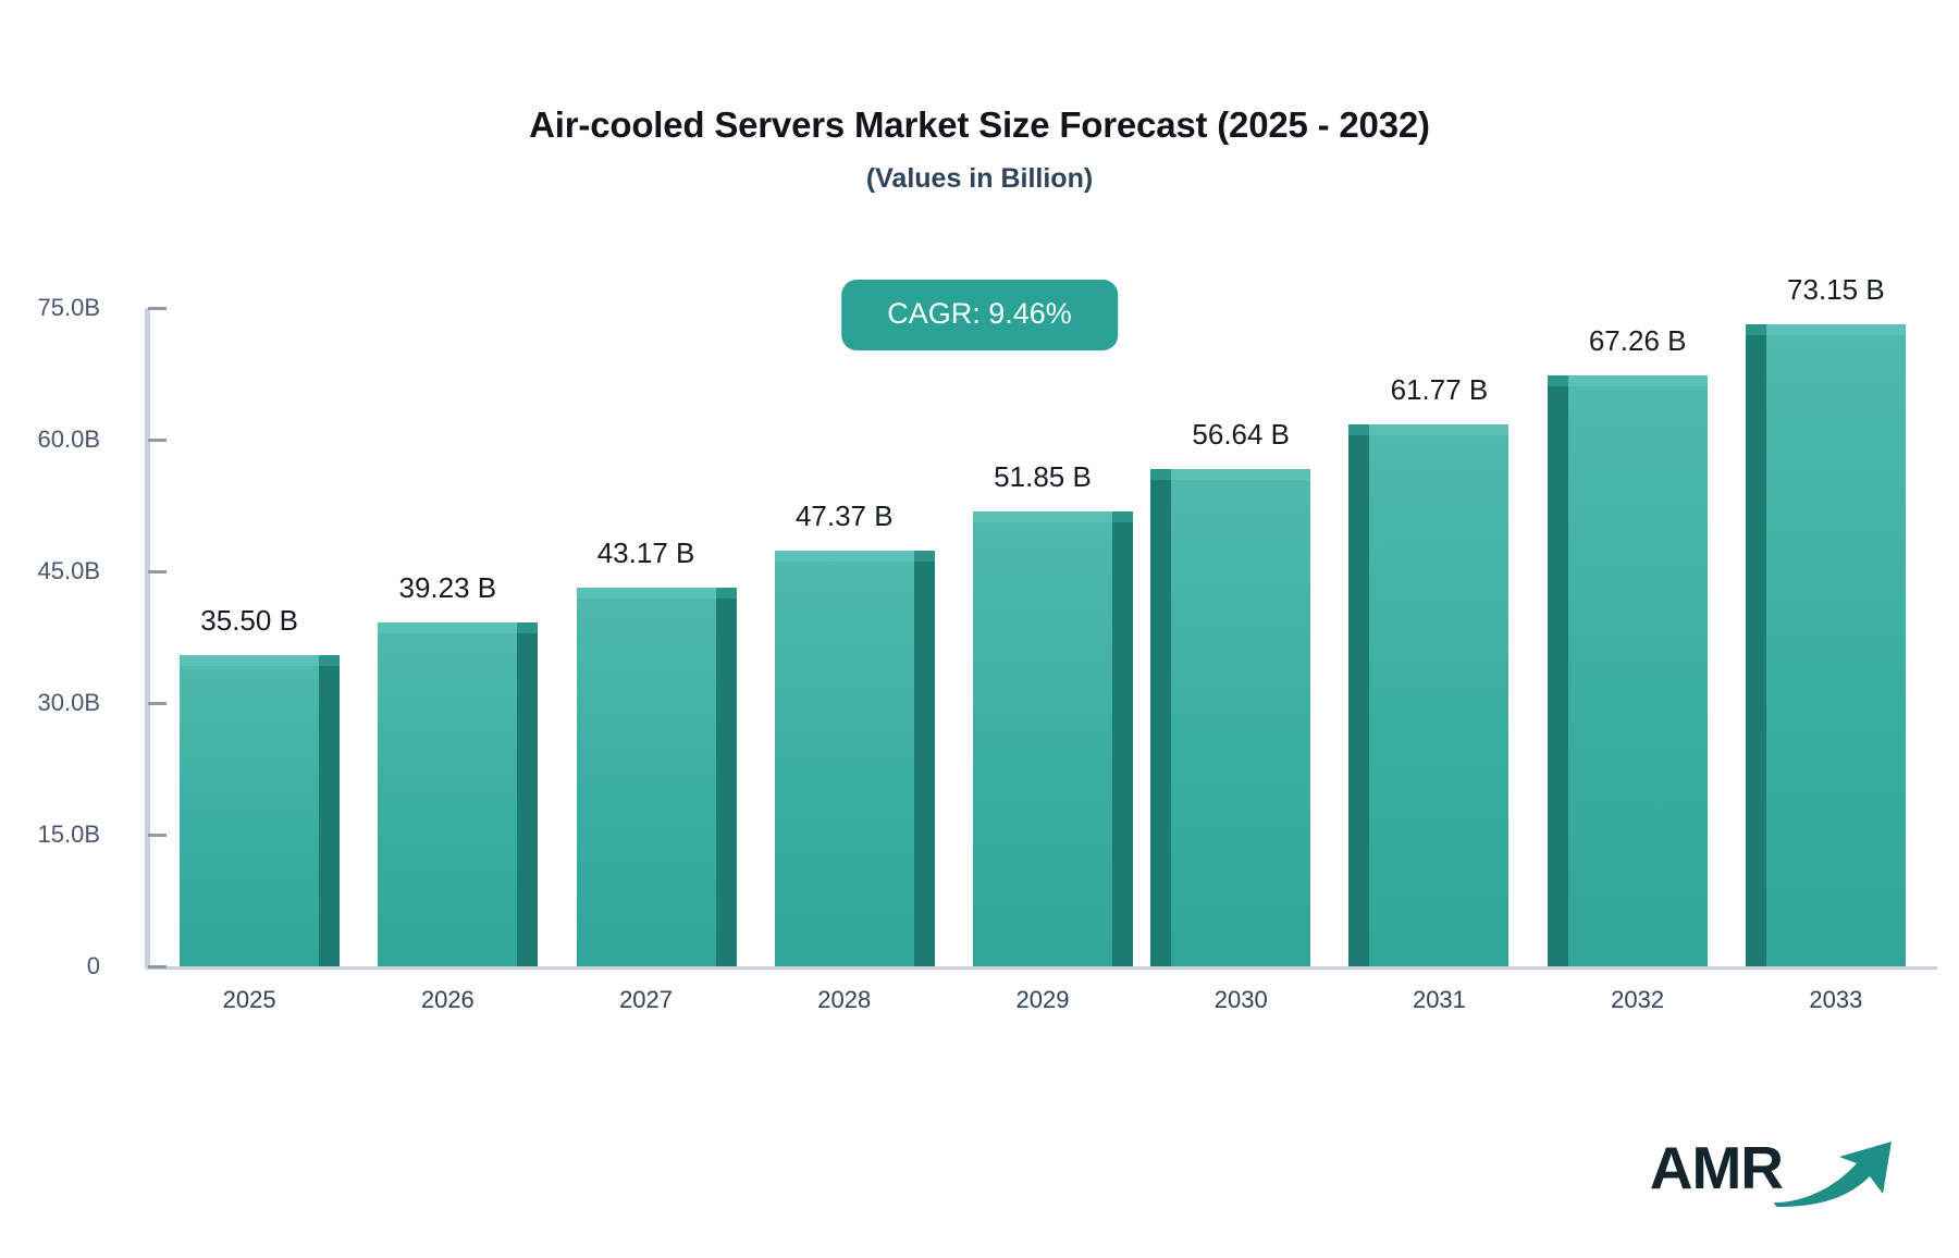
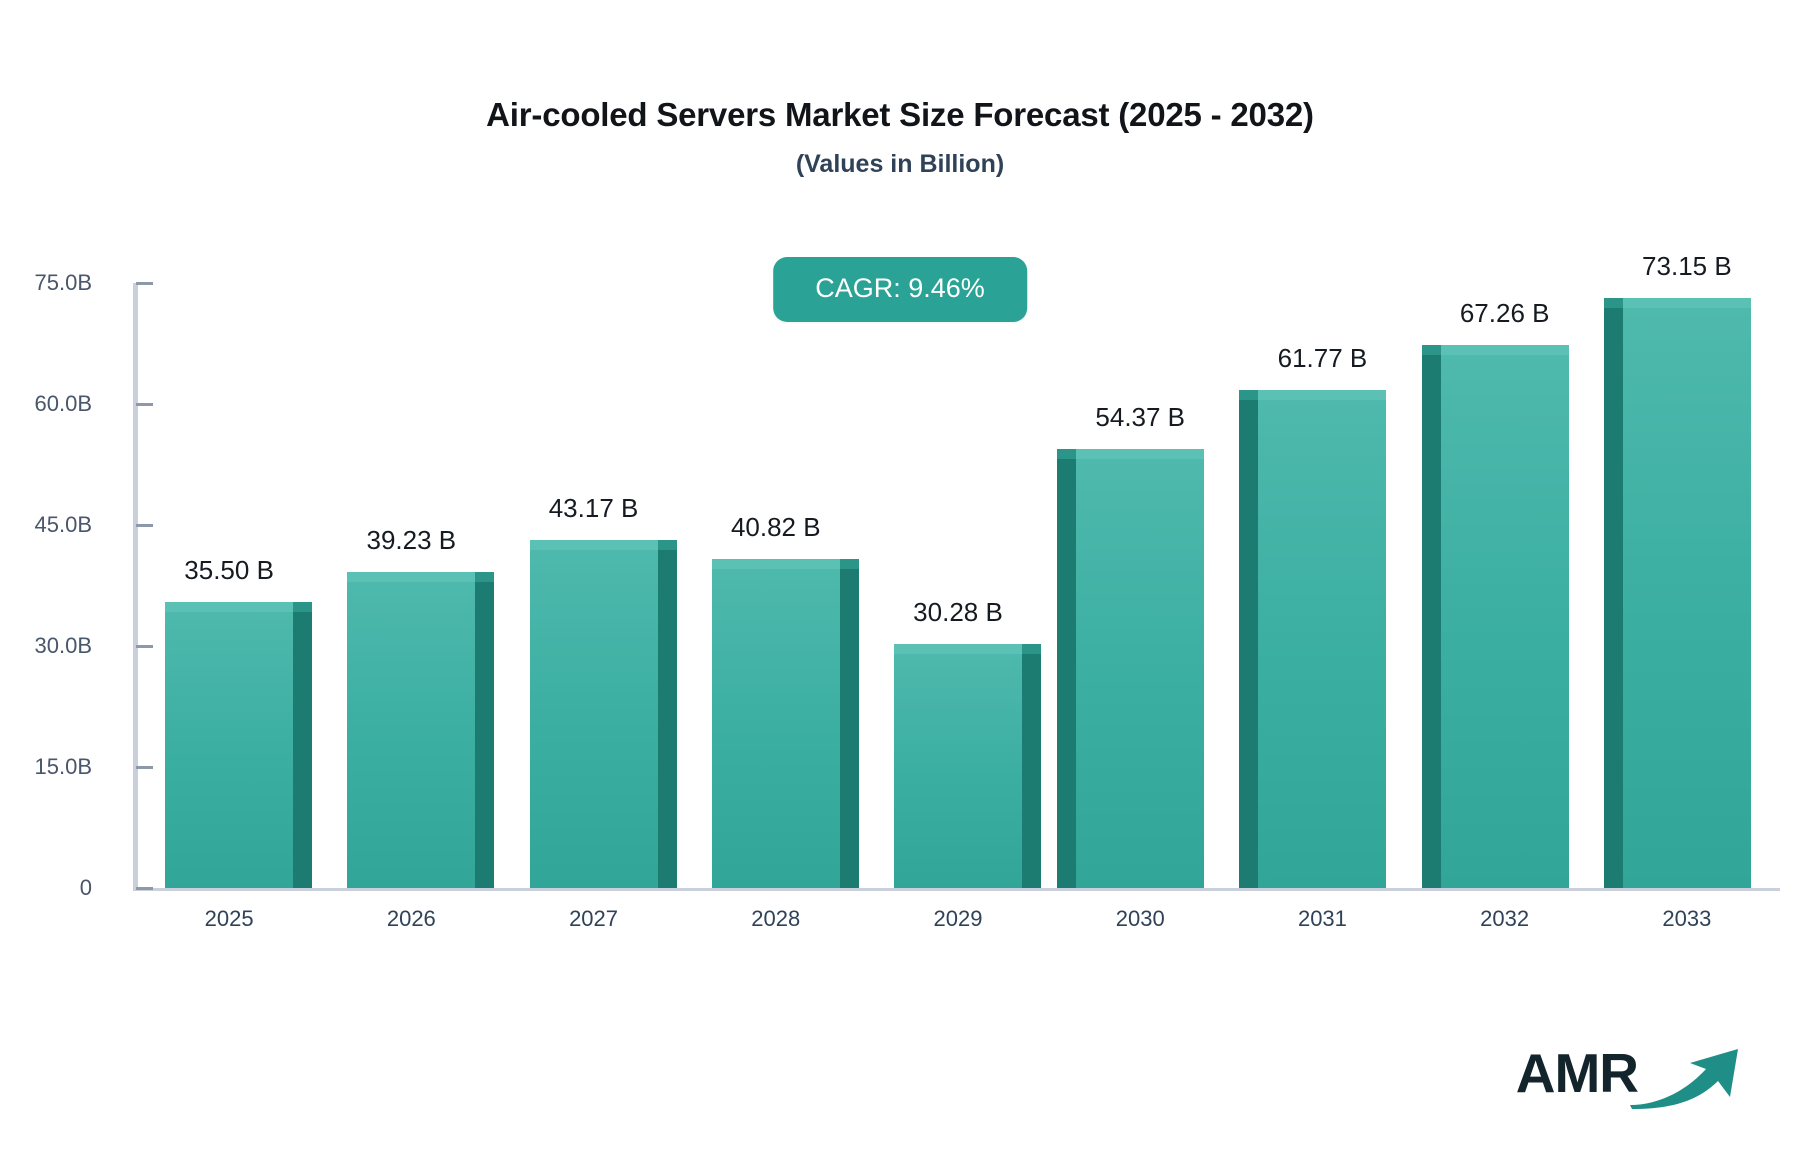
2028: 47.37 -> 40.82
2029: 51.85 -> 30.28
2030: 56.64 -> 54.37
